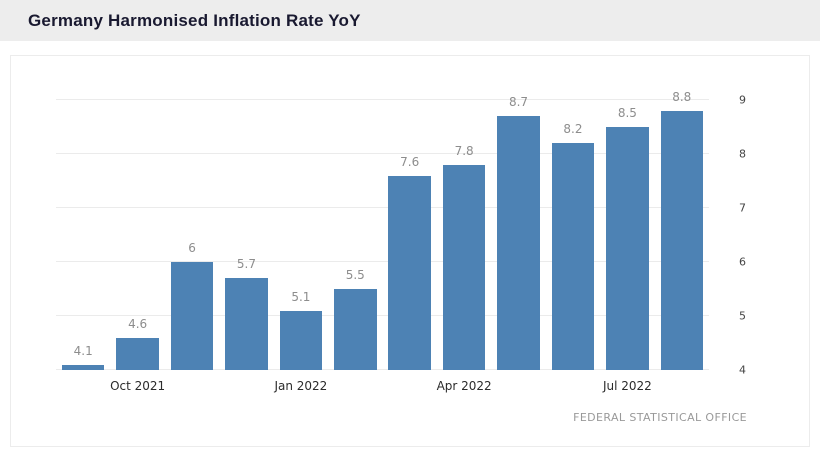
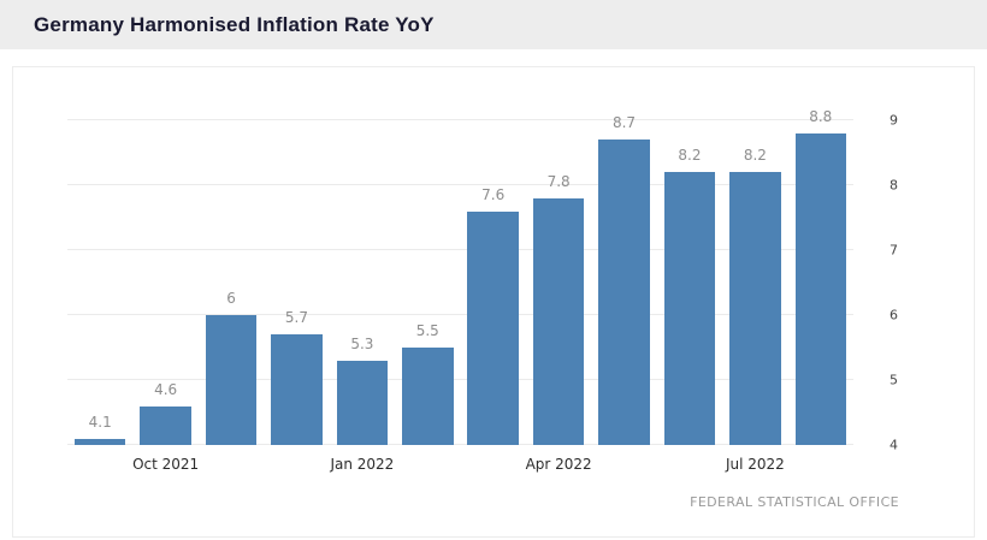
Jan 2022: 5.1 -> 5.3
Jul 2022: 8.5 -> 8.2
